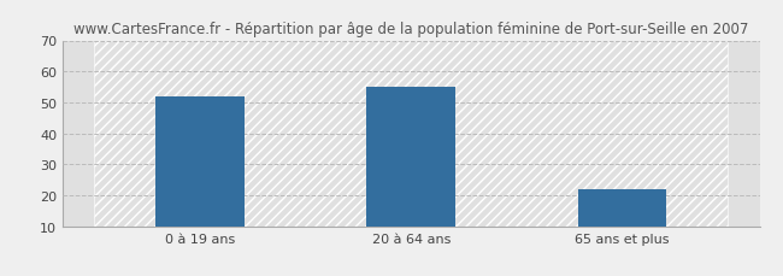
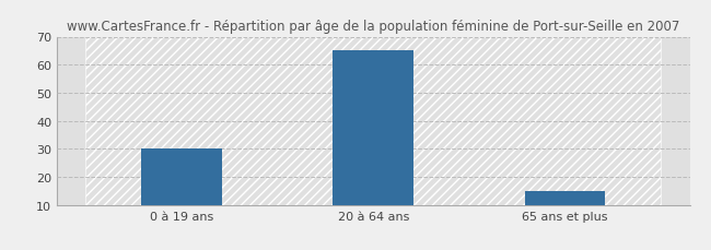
0 à 19 ans: 52 -> 30
20 à 64 ans: 55 -> 65
65 ans et plus: 22 -> 15
